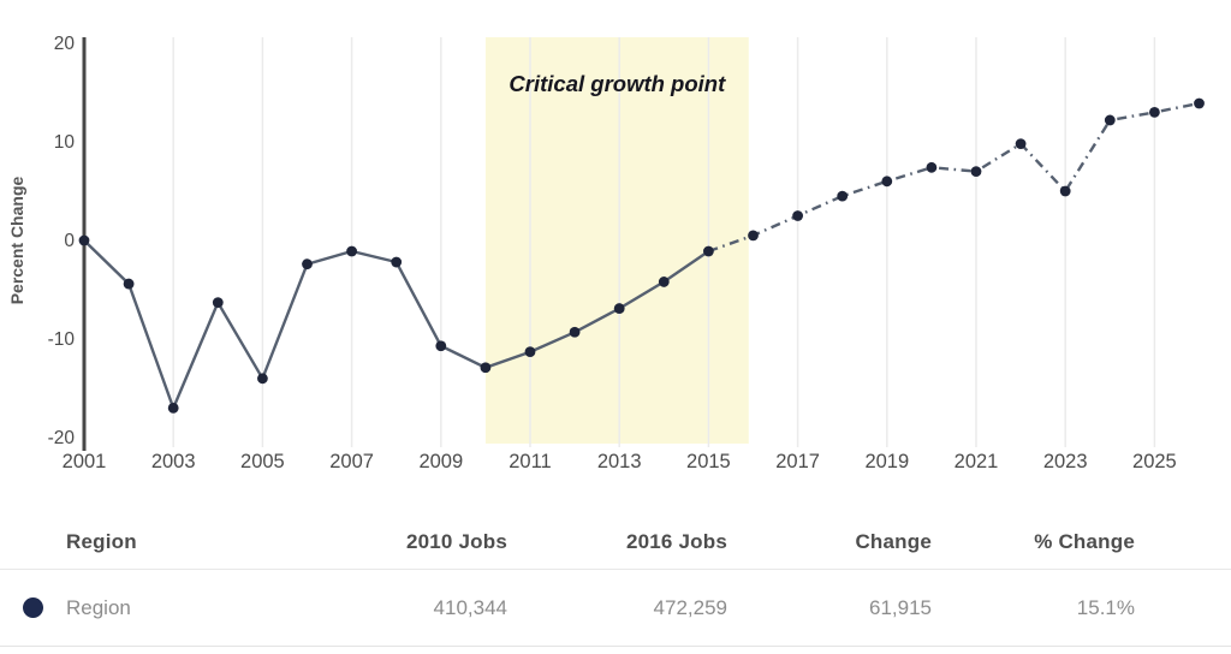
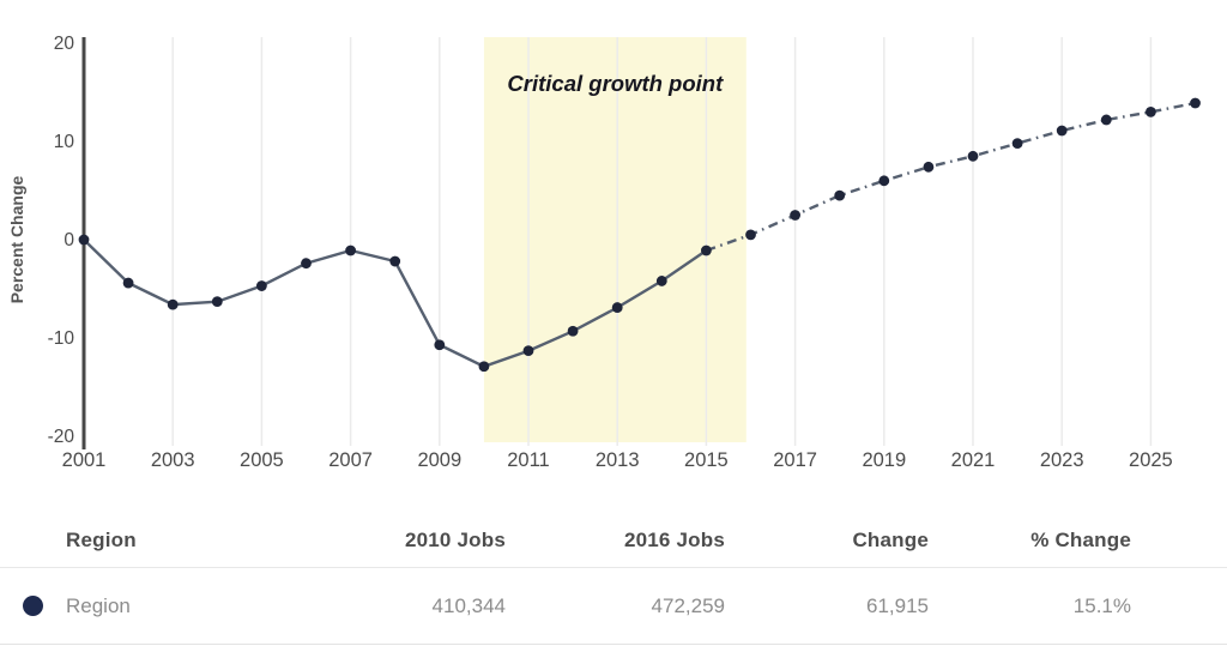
2003: -17 -> -7
2005: -14 -> -5
2021: 7 -> 8
2023: 5 -> 11
